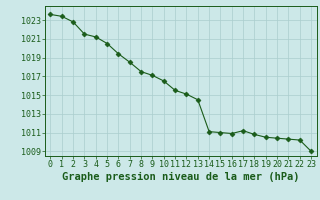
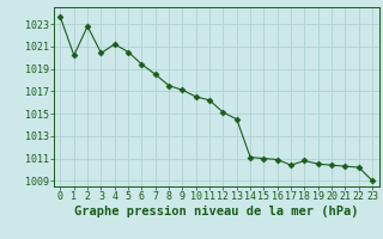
1: 1023.4 -> 1020.2
3: 1021.5 -> 1020.4
11: 1015.5 -> 1016.2
17: 1011.2 -> 1010.4
